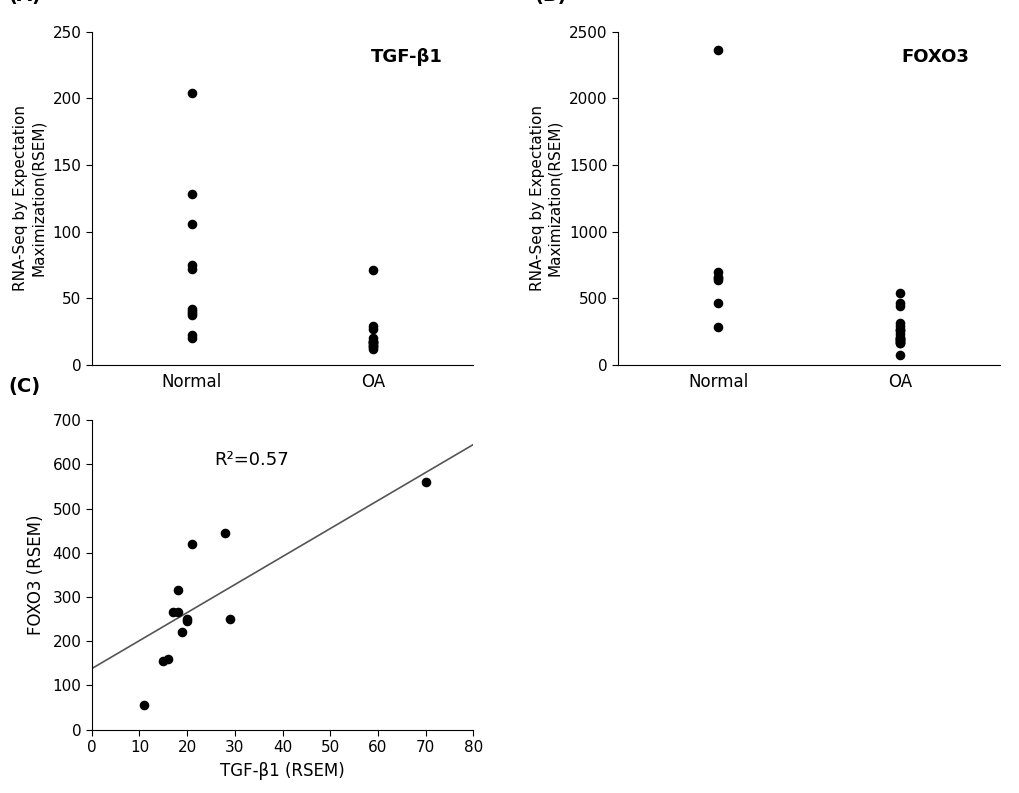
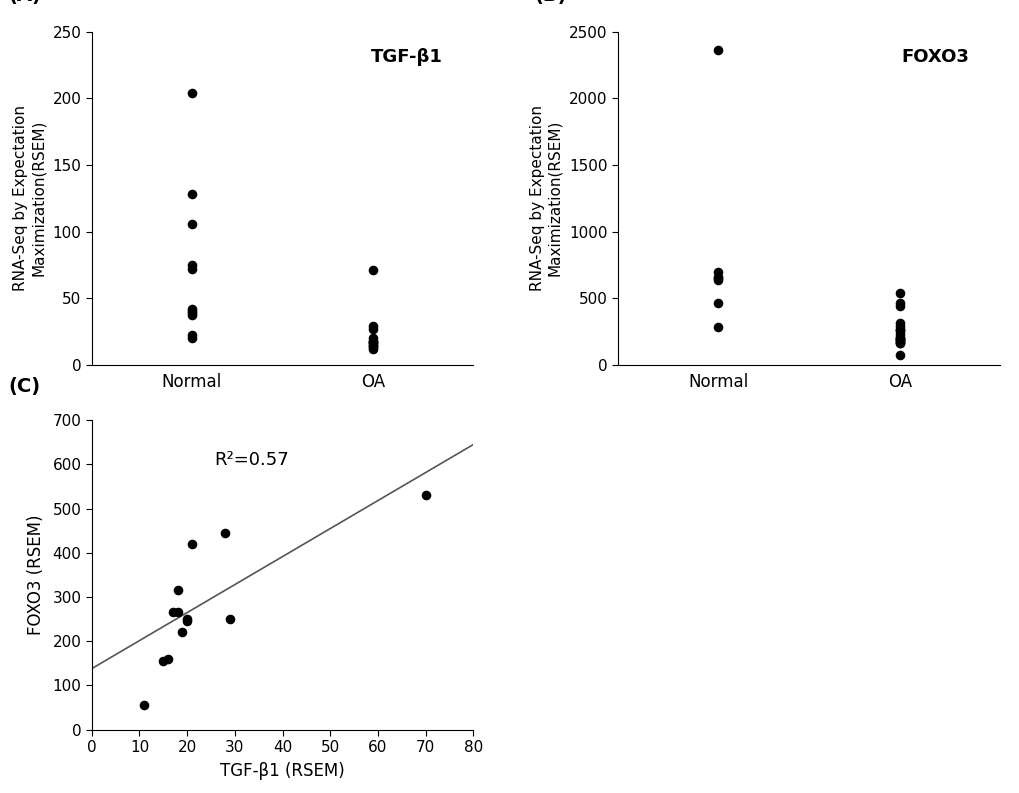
70: 560 -> 530
